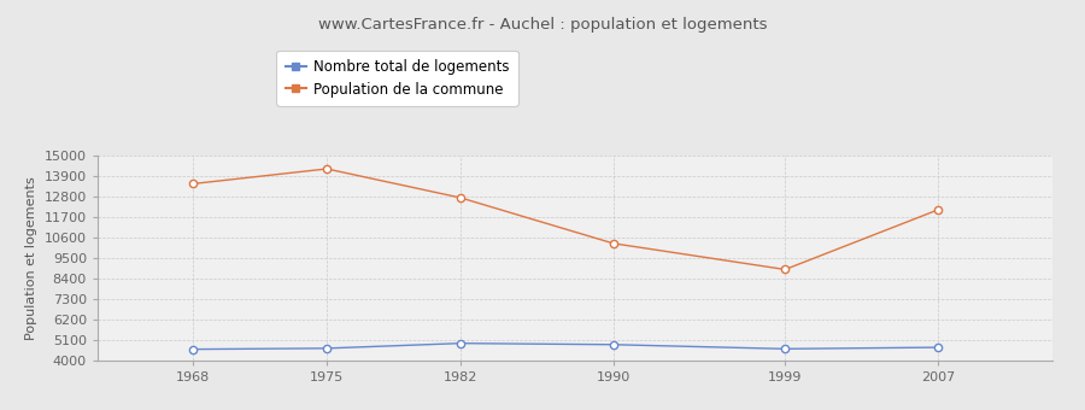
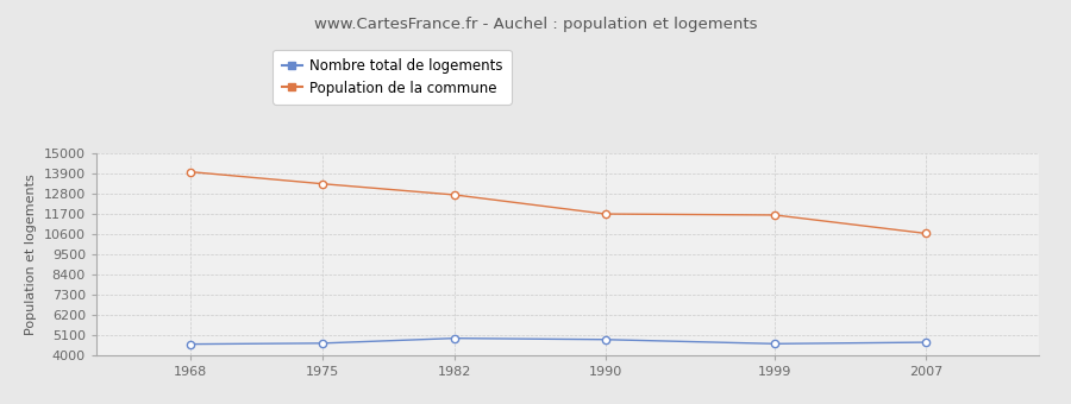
Population de la commune/1968: 13500 -> 14000
Population de la commune/1975: 14300 -> 13400
Population de la commune/1990: 10300 -> 11700
Population de la commune/1999: 8900 -> 11600
Population de la commune/2007: 12100 -> 10600
